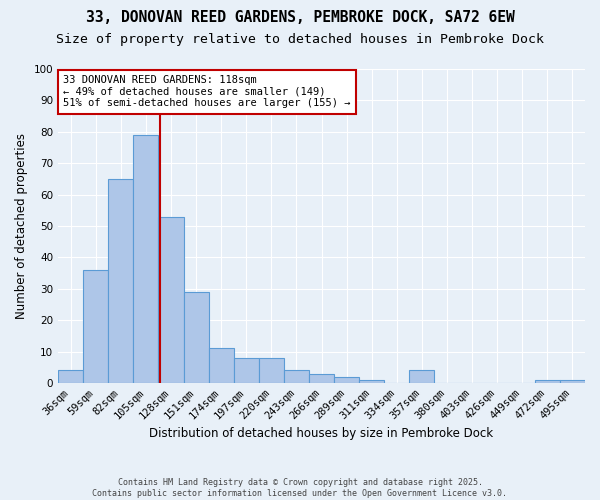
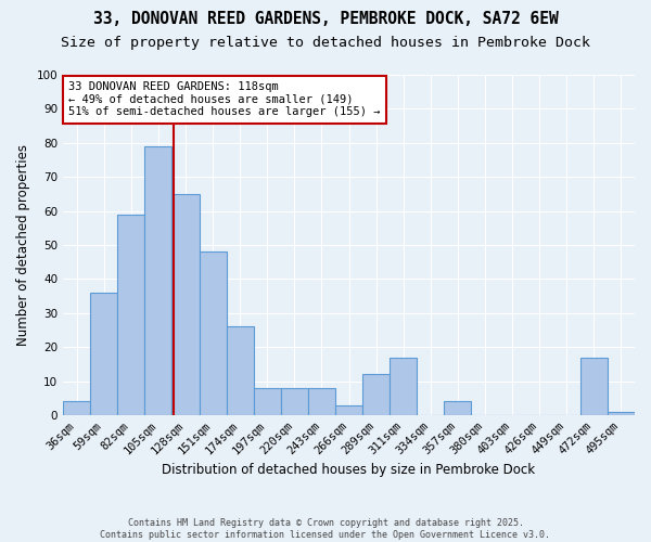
82sqm: 65 -> 59
128sqm: 53 -> 65
151sqm: 29 -> 48
174sqm: 11 -> 26
243sqm: 4 -> 8
289sqm: 2 -> 12
311sqm: 1 -> 17
472sqm: 1 -> 17
